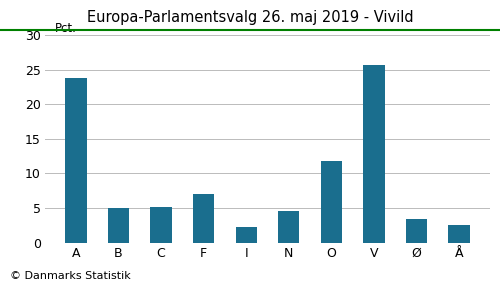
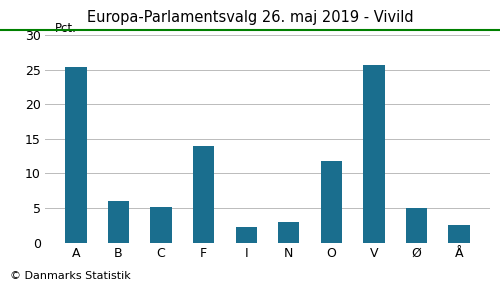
A: 23.8 -> 25.4
B: 5.0 -> 6.0
F: 7.0 -> 13.9
N: 4.6 -> 3.0
Ø: 3.4 -> 5.0
